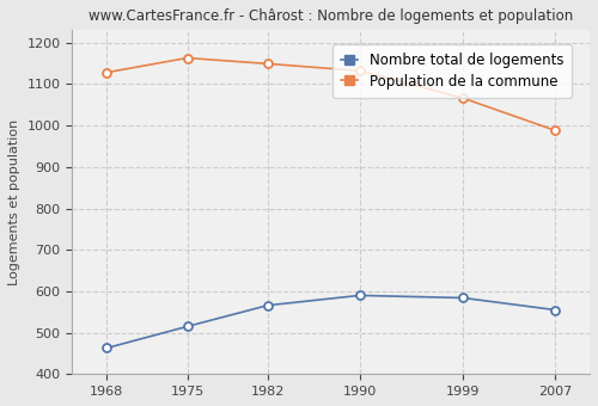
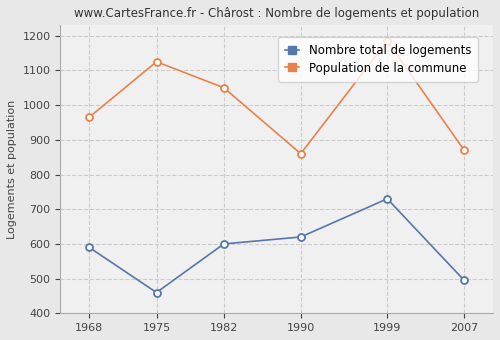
Nombre total de logements/1968: 463 -> 590
Population de la commune/1968: 1128 -> 965
Nombre total de logements/1975: 515 -> 460
Population de la commune/1975: 1163 -> 1125
Nombre total de logements/1982: 566 -> 600
Population de la commune/1982: 1149 -> 1050
Nombre total de logements/1990: 590 -> 620
Population de la commune/1990: 1132 -> 860
Nombre total de logements/1999: 584 -> 730
Population de la commune/1999: 1066 -> 1185
Nombre total de logements/2007: 555 -> 495
Population de la commune/2007: 988 -> 870
